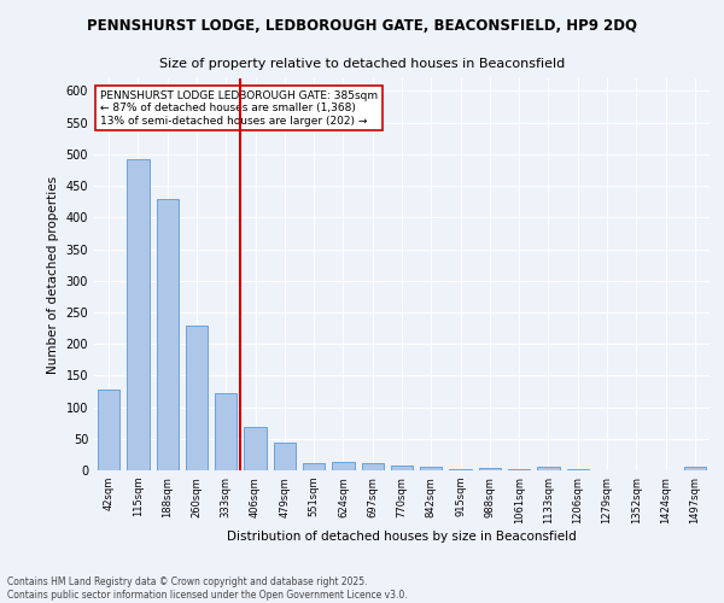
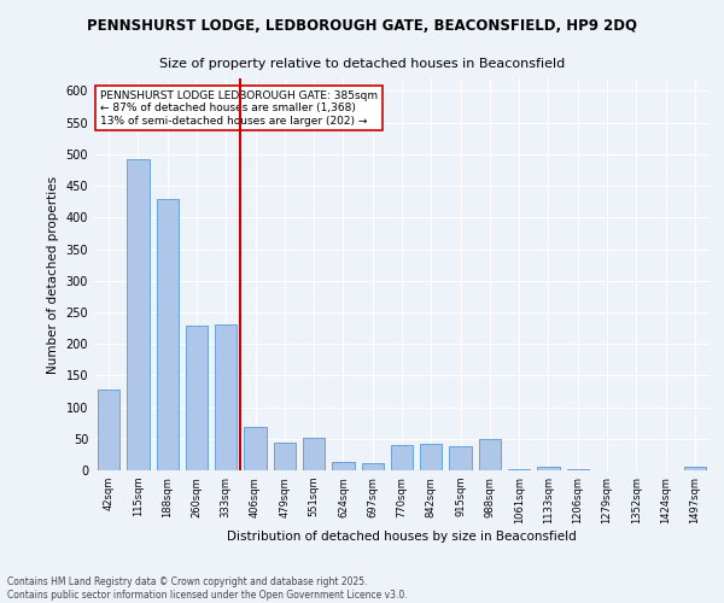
333sqm: 122 -> 230
551sqm: 12 -> 52
770sqm: 8 -> 40
842sqm: 6 -> 42
915sqm: 1 -> 38
988sqm: 4 -> 50
